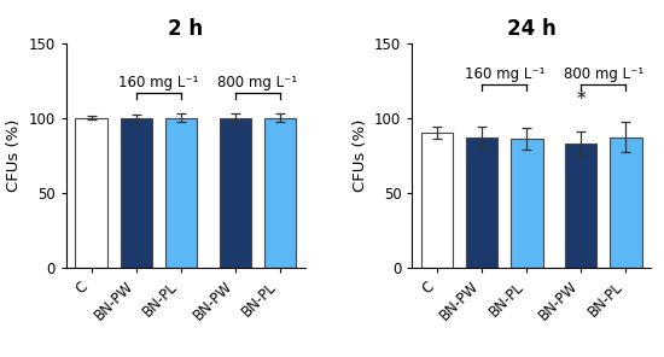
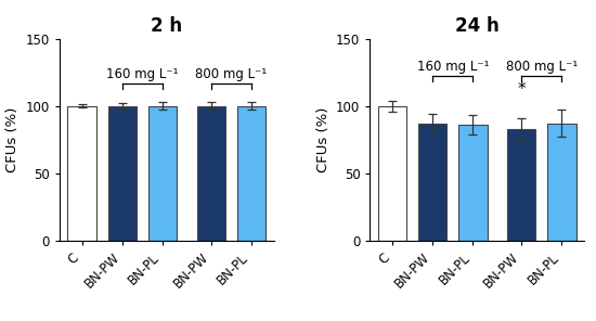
24 h/C: 90 -> 100
